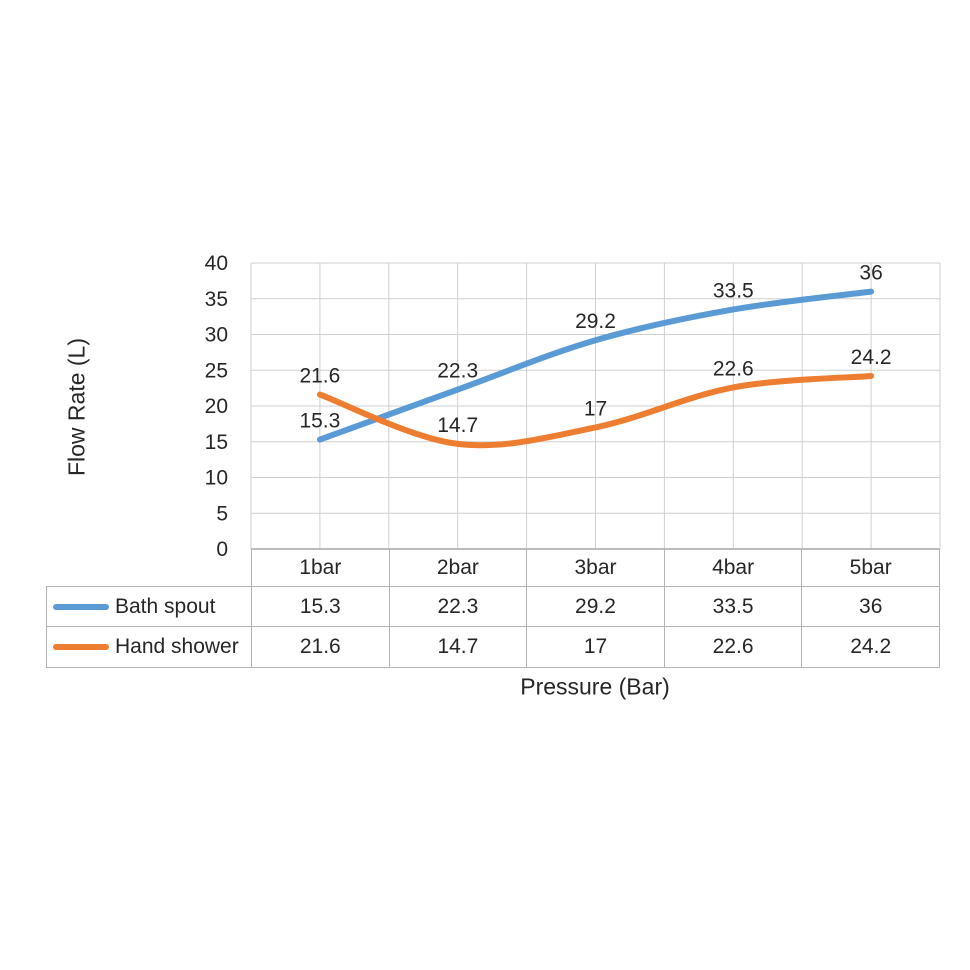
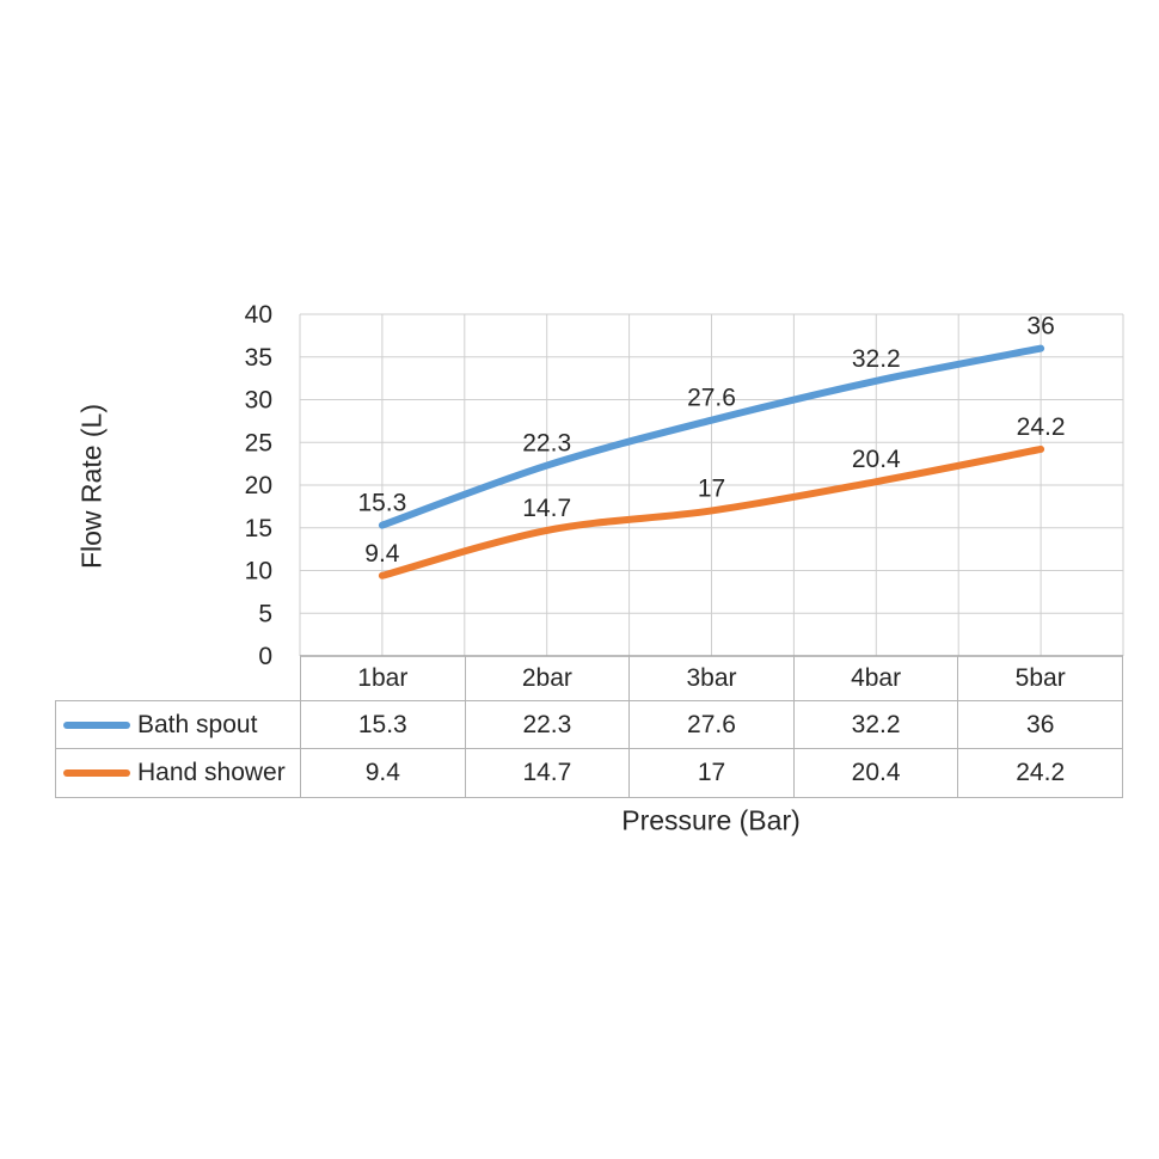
Hand shower/1bar: 21.6 -> 9.4
Bath spout/3bar: 29.2 -> 27.6
Bath spout/4bar: 33.5 -> 32.2
Hand shower/4bar: 22.6 -> 20.4
